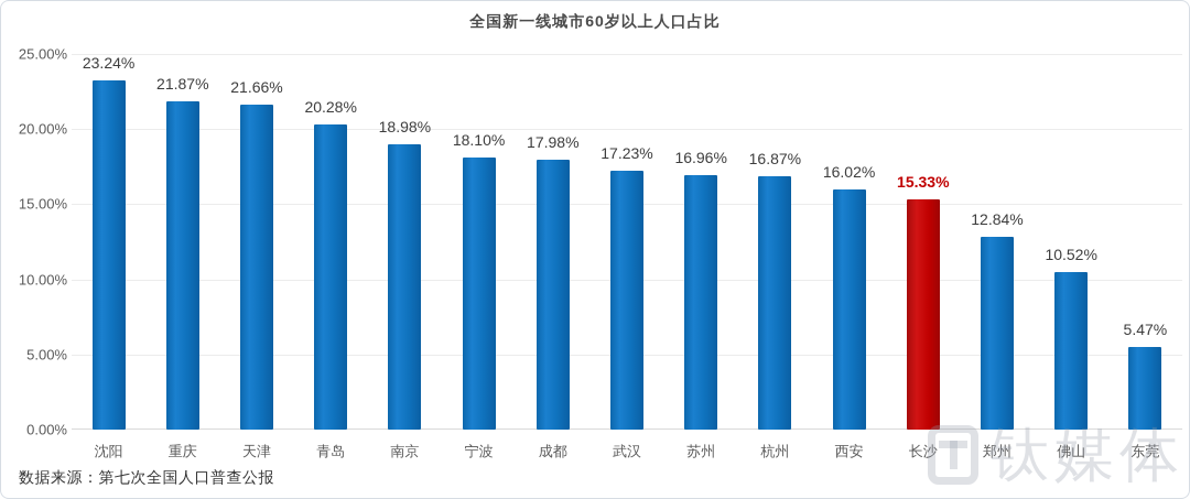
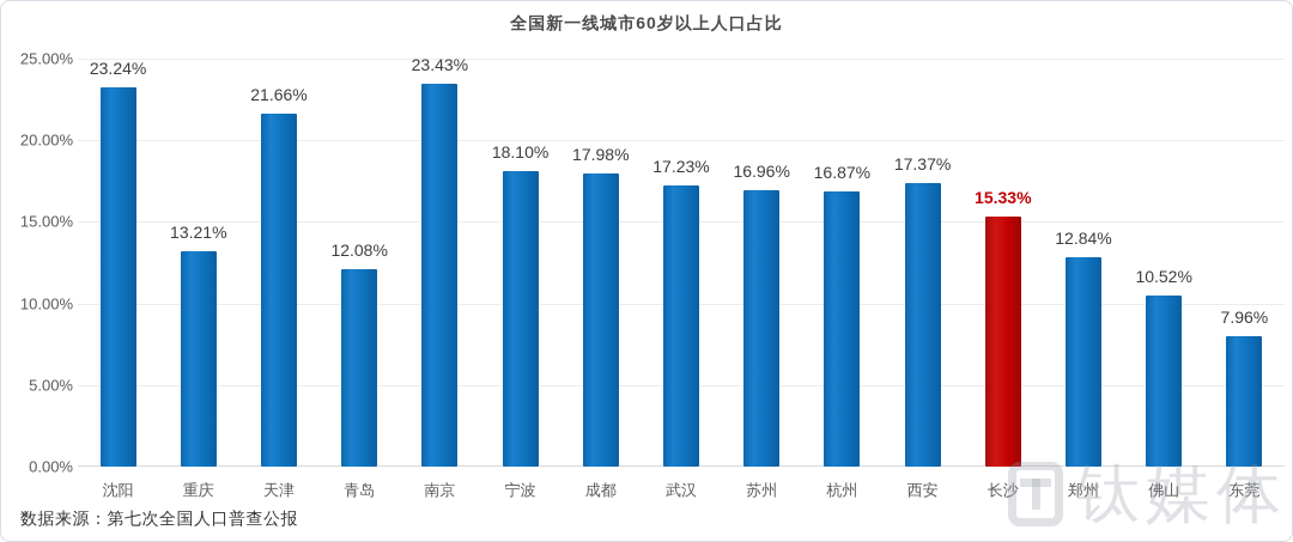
重庆: 21.87% -> 13.21%
青岛: 20.28% -> 12.08%
南京: 18.98% -> 23.43%
西安: 16.02% -> 17.37%
东莞: 5.47% -> 7.96%
